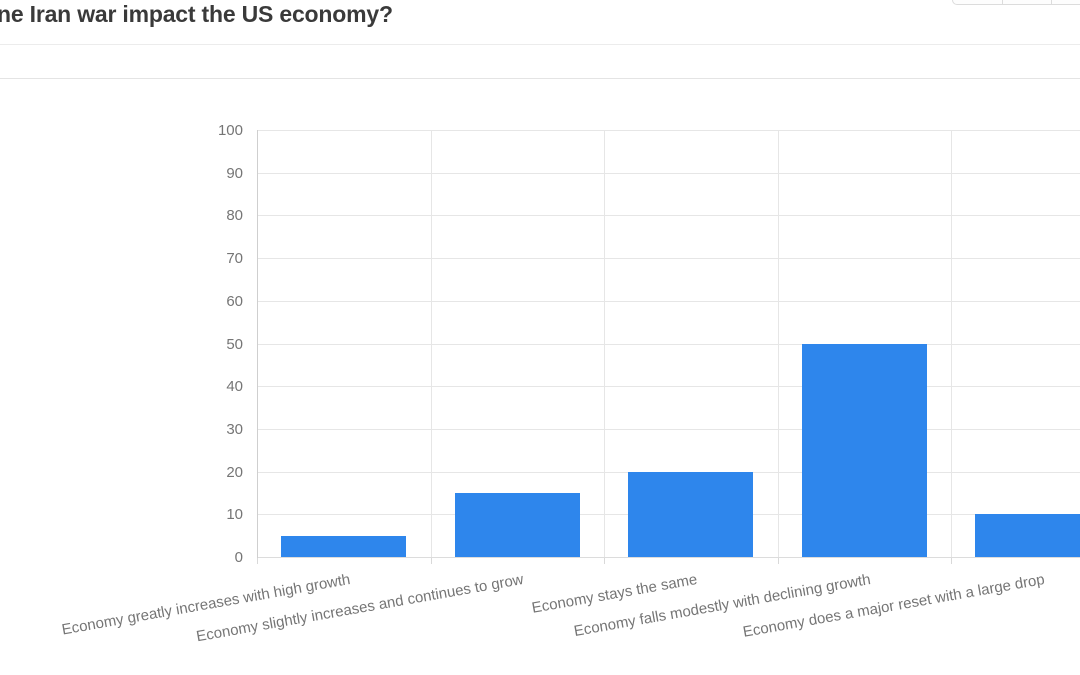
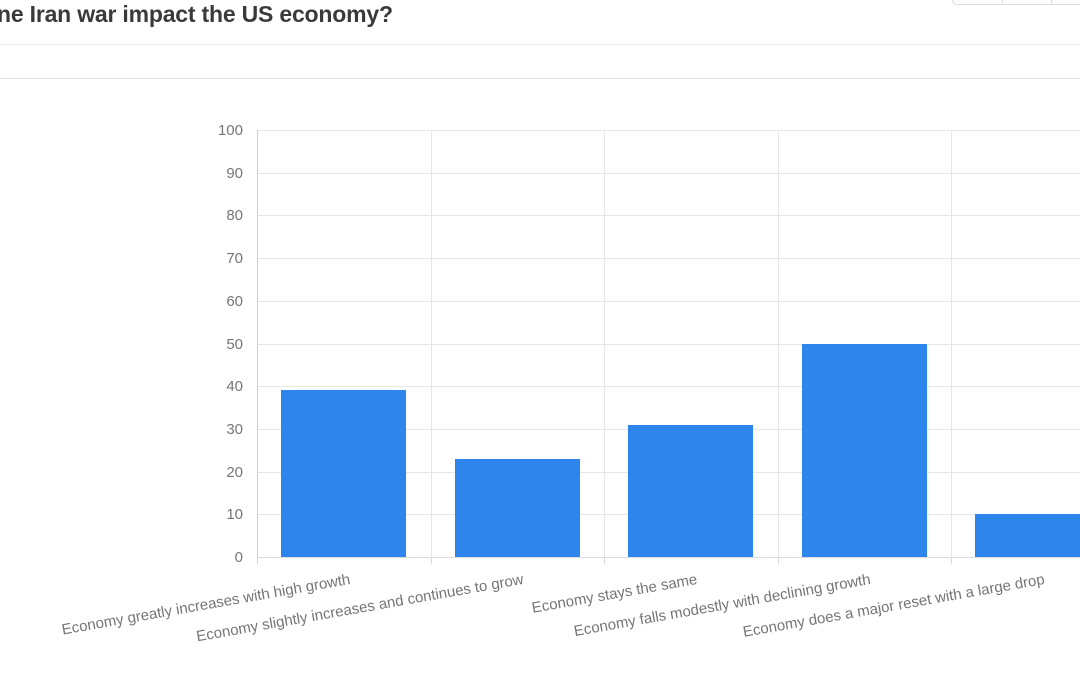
Economy greatly increases with high growth: 5 -> 39
Economy slightly increases and continues to grow: 15 -> 23
Economy stays the same: 20 -> 31
